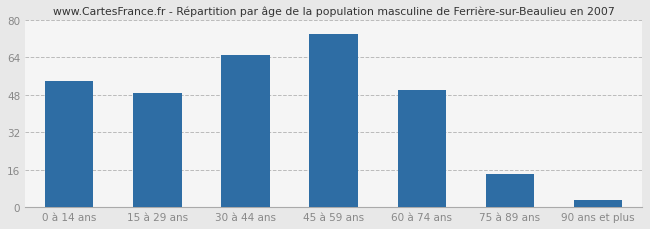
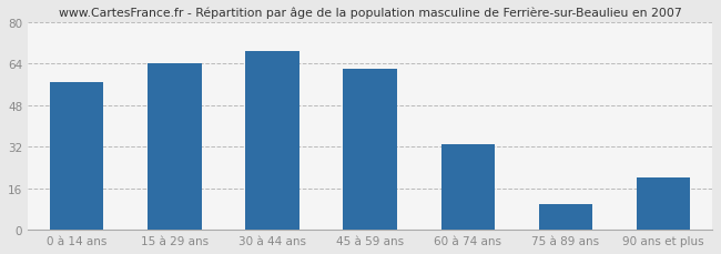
0 à 14 ans: 54 -> 57
15 à 29 ans: 49 -> 64
30 à 44 ans: 65 -> 69
45 à 59 ans: 74 -> 62
60 à 74 ans: 50 -> 33
75 à 89 ans: 14 -> 10
90 ans et plus: 3 -> 20
